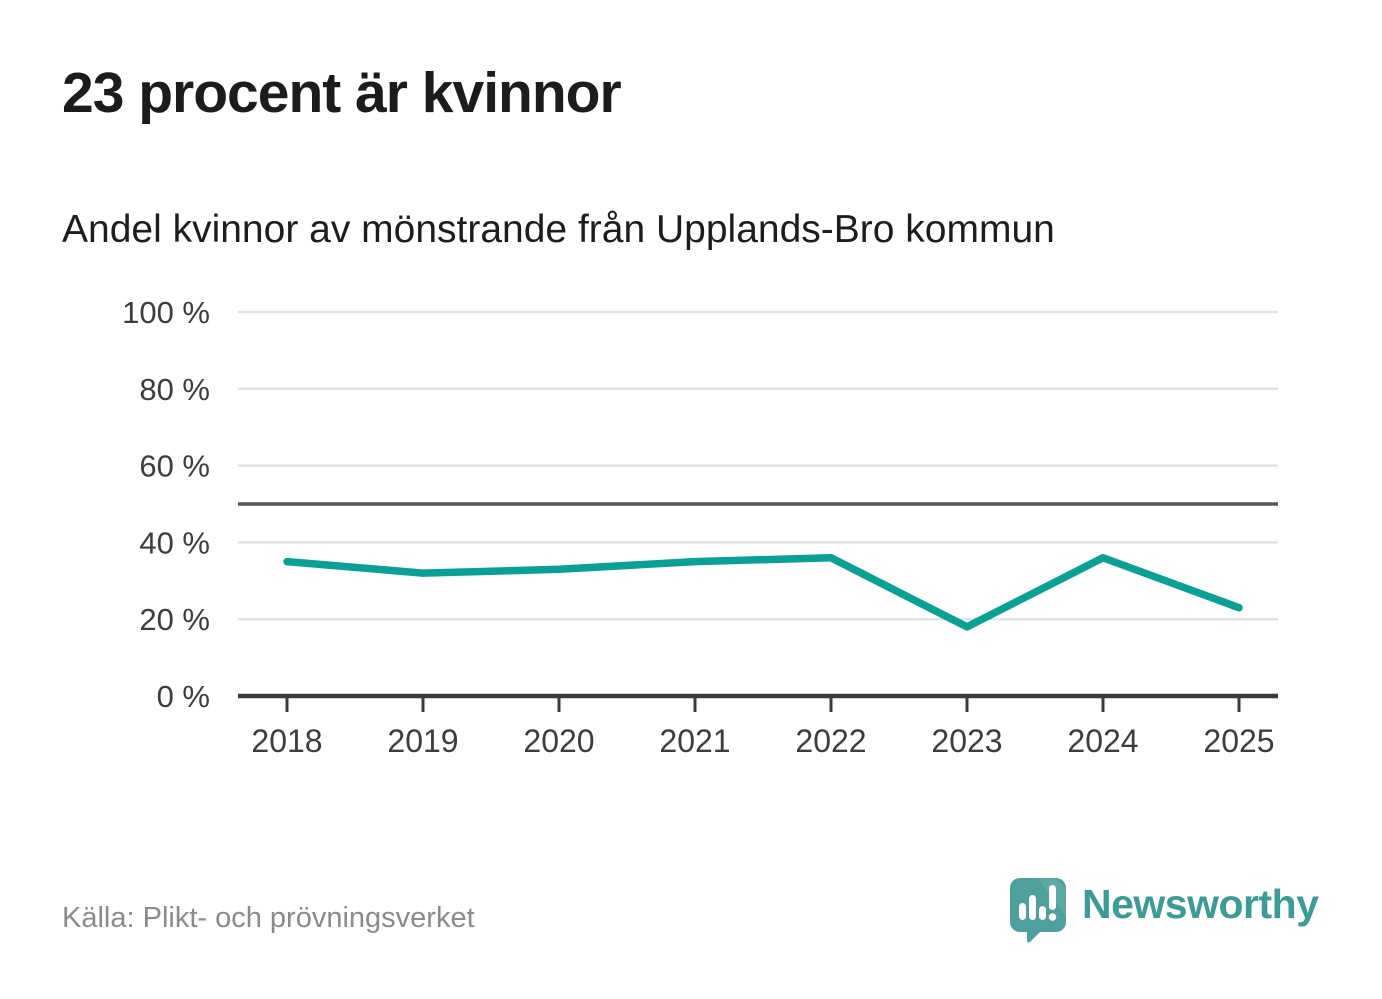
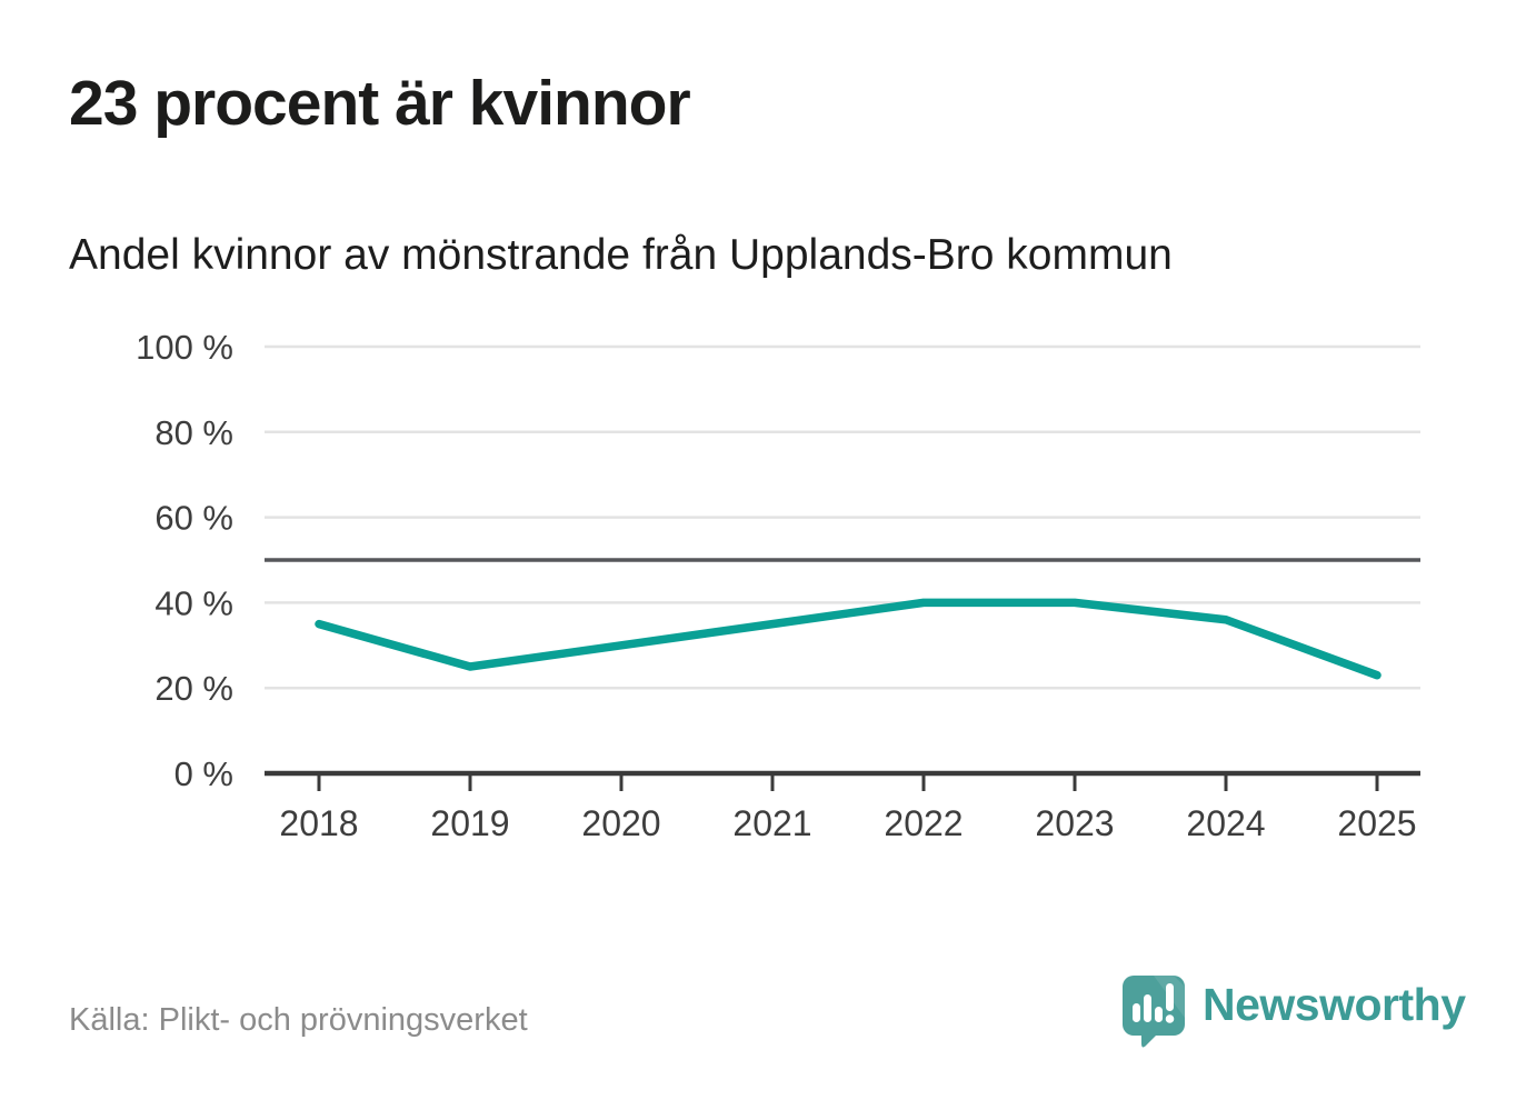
2019: 32% -> 25%
2020: 33% -> 30%
2022: 36% -> 40%
2023: 18% -> 40%
